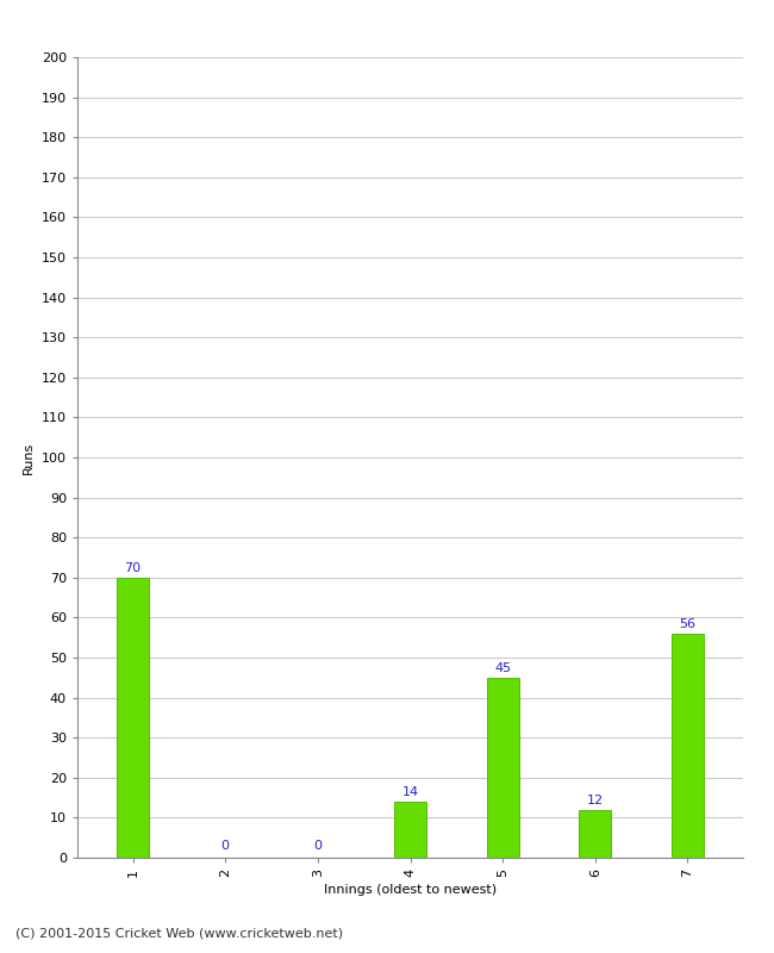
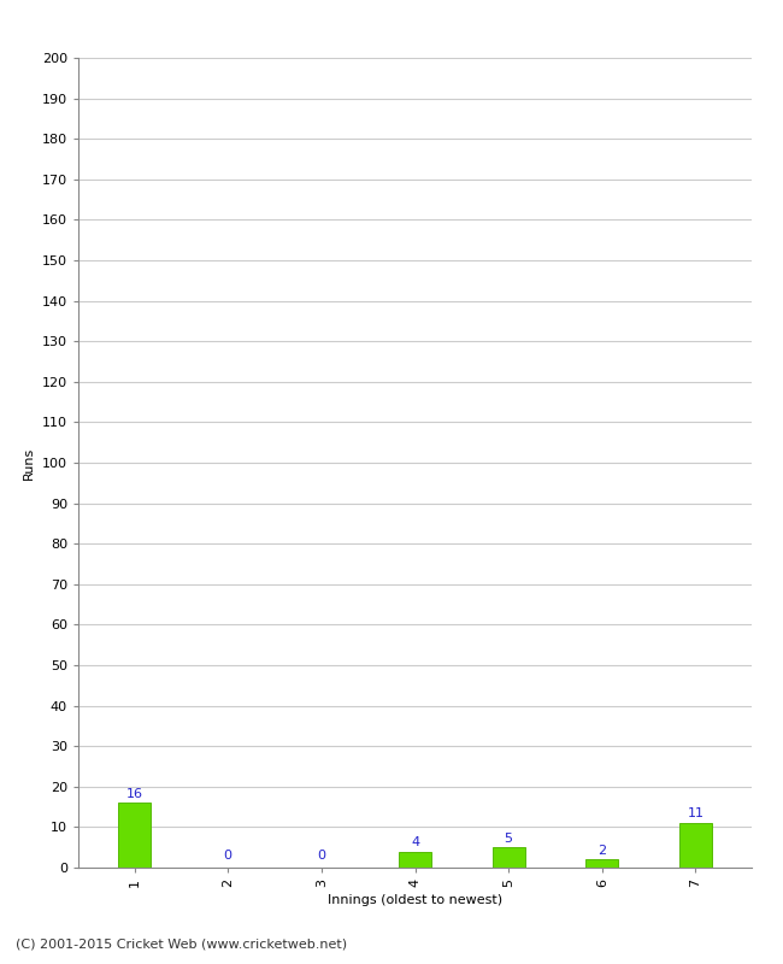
1: 70 -> 16
4: 14 -> 4
5: 45 -> 5
6: 12 -> 2
7: 56 -> 11
